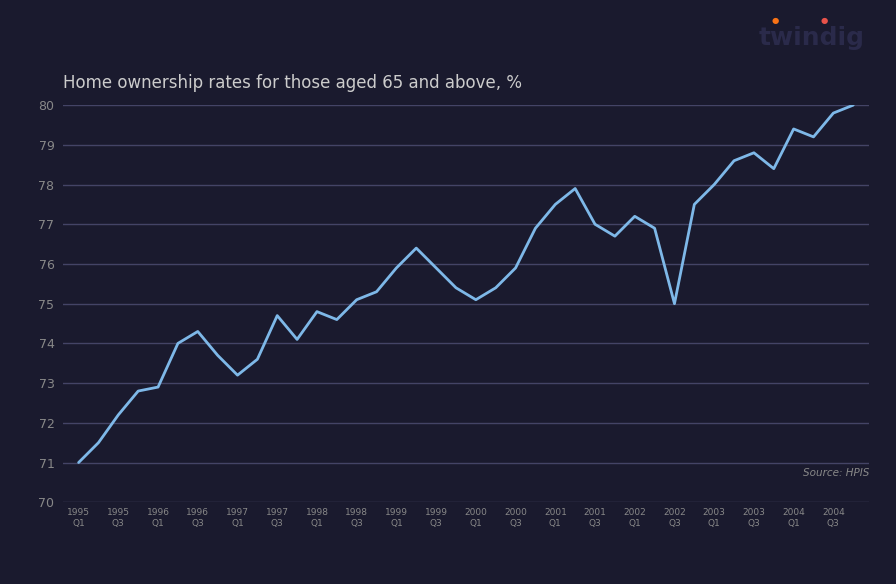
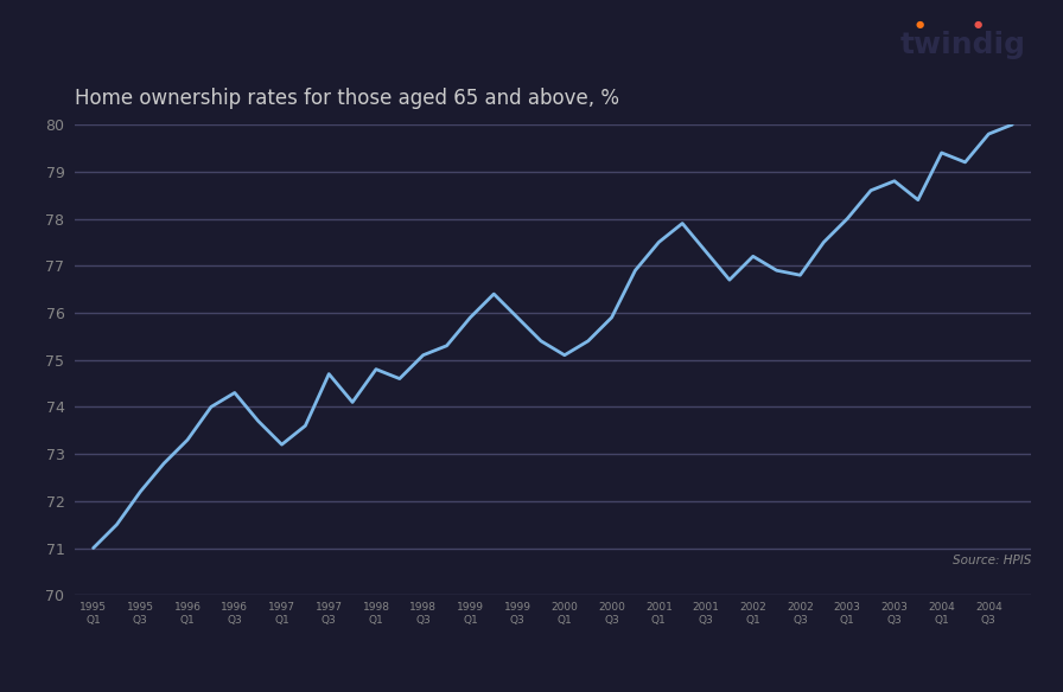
1996 Q1: 72.9 -> 73.3
2001 Q3: 77.0 -> 77.3
2002 Q3: 75.0 -> 76.8
